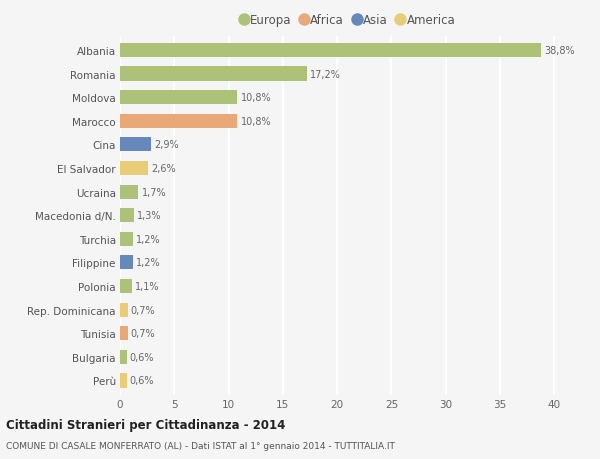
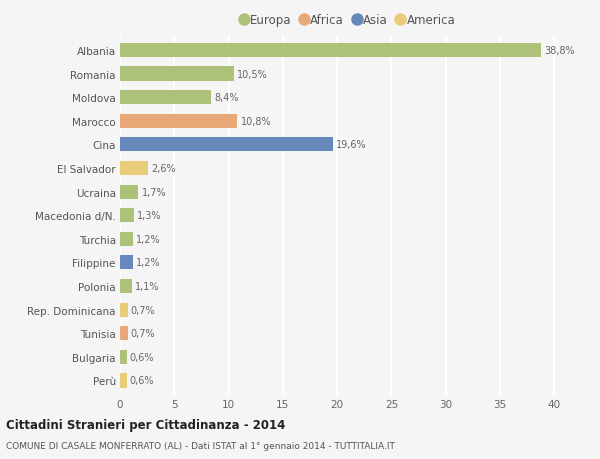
Romania: 17,2% -> 10,5%
Moldova: 10,8% -> 8,4%
Cina: 2,9% -> 19,6%
